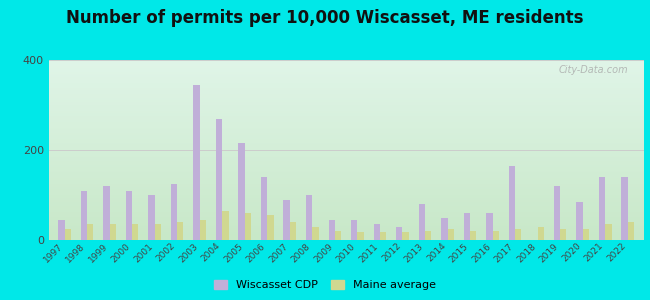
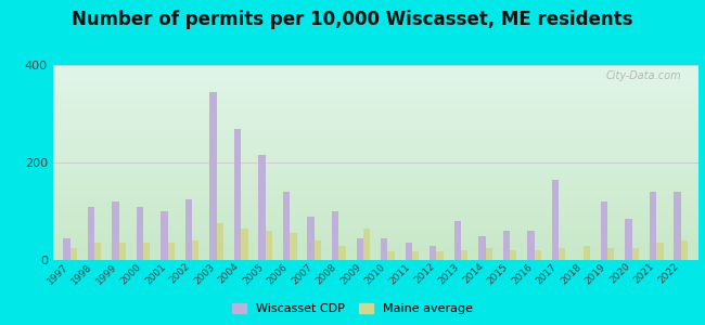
Maine average/2003: 45 -> 75
Maine average/2009: 20 -> 65
